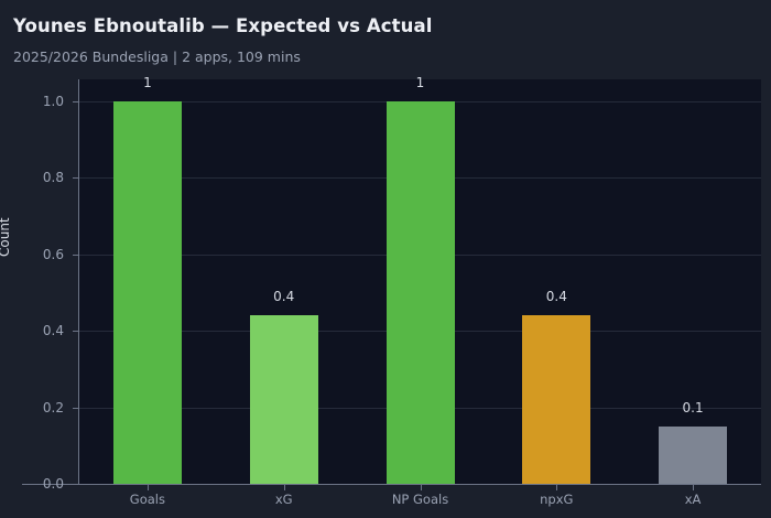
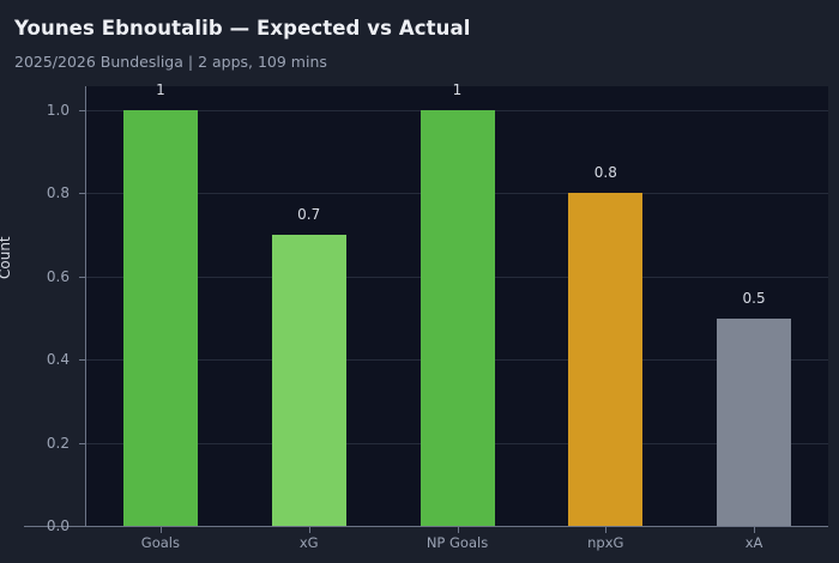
xG: 0.4 -> 0.7
npxG: 0.4 -> 0.8
xA: 0.1 -> 0.5
